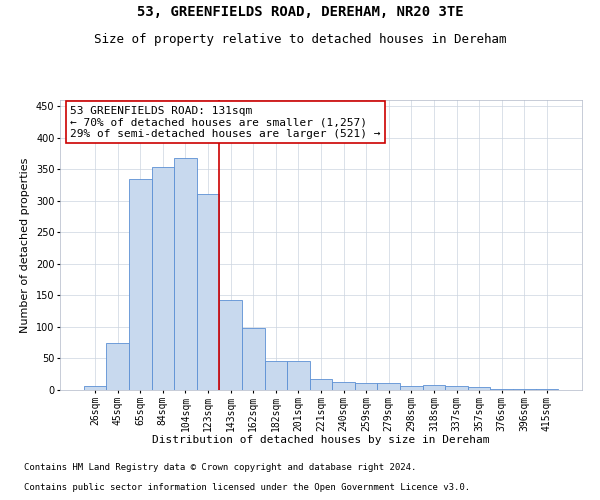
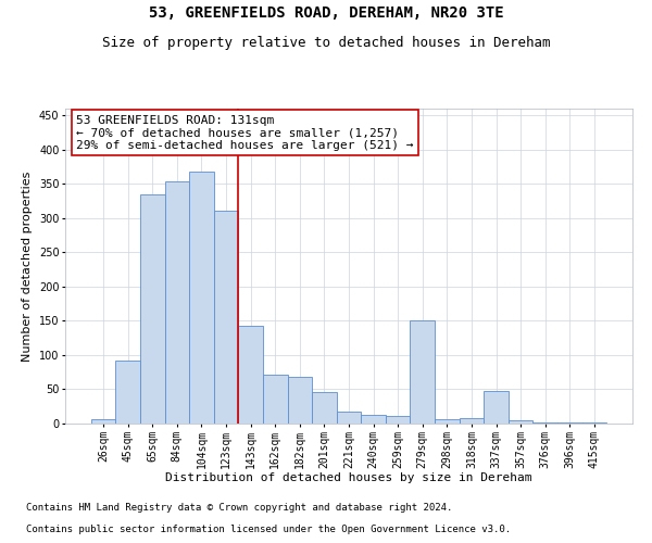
45sqm: 75 -> 92
162sqm: 98 -> 72
182sqm: 46 -> 68
279sqm: 11 -> 150
337sqm: 7 -> 48
